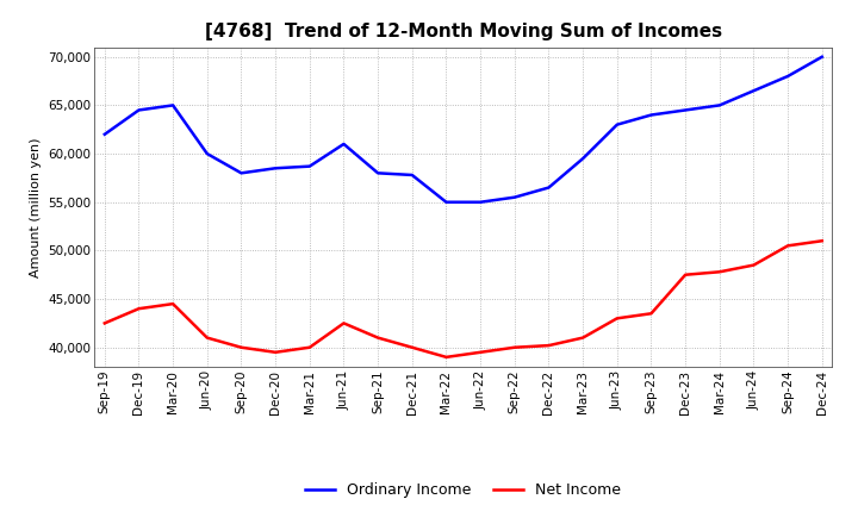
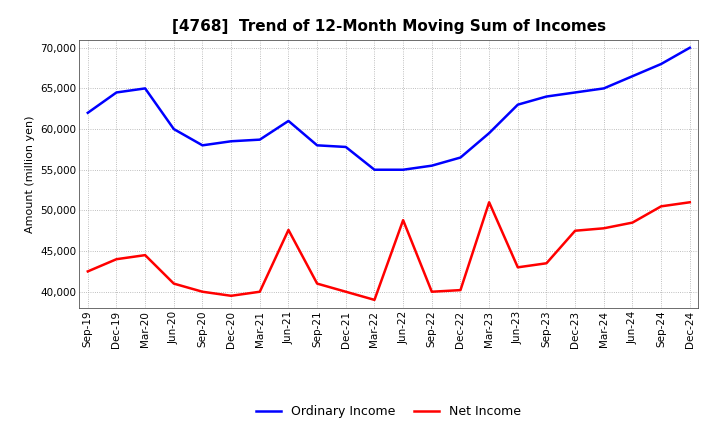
Net Income/Jun-21: 42,500 -> 47,600
Net Income/Jun-22: 39,500 -> 48,800
Net Income/Mar-23: 41,000 -> 51,000
